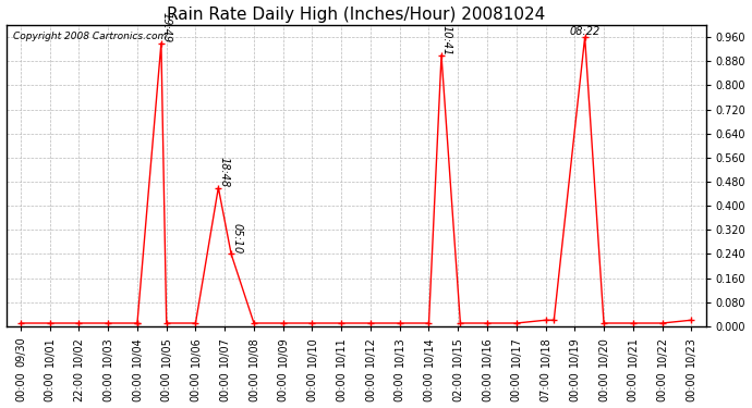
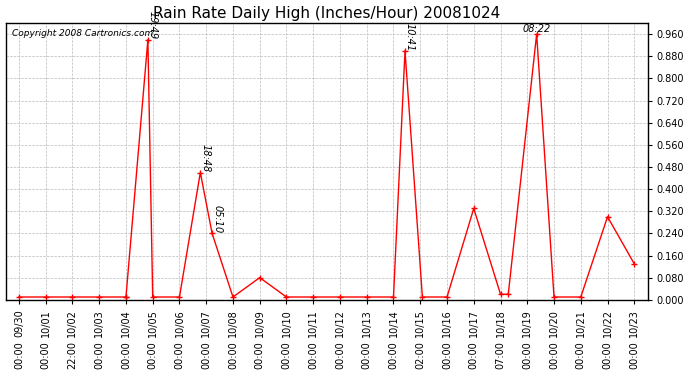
10/09: 0.01 -> 0.08
10/17: 0.01 -> 0.33
10/22: 0.01 -> 0.30
10/23: 0.02 -> 0.13
